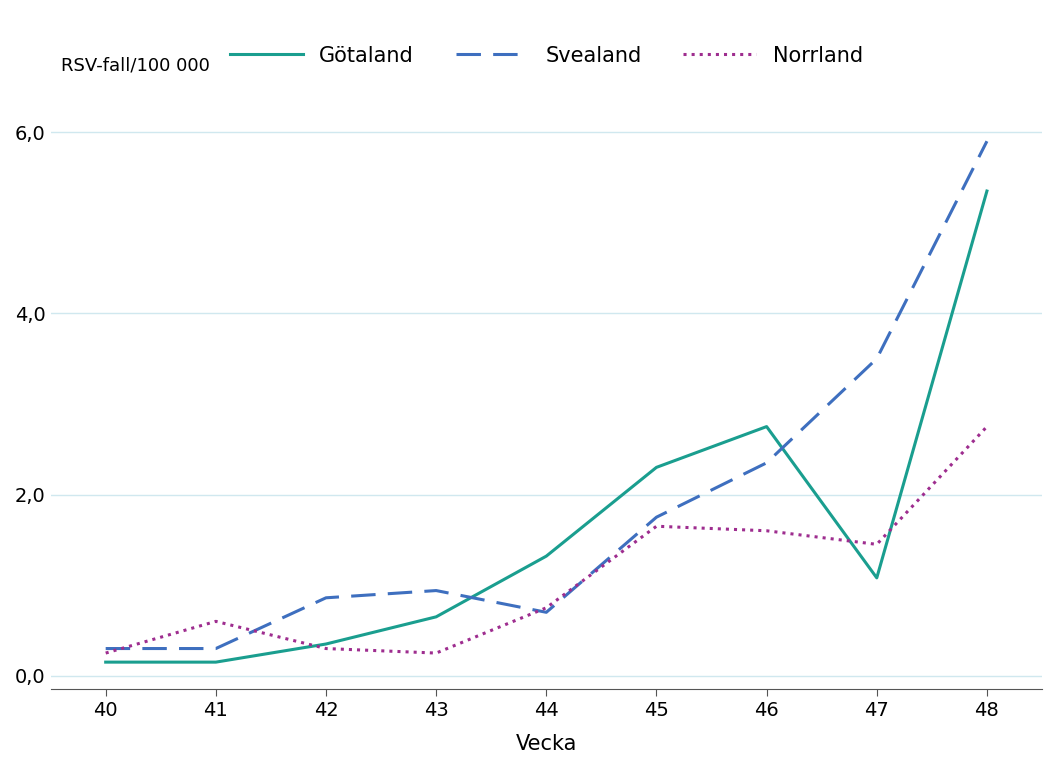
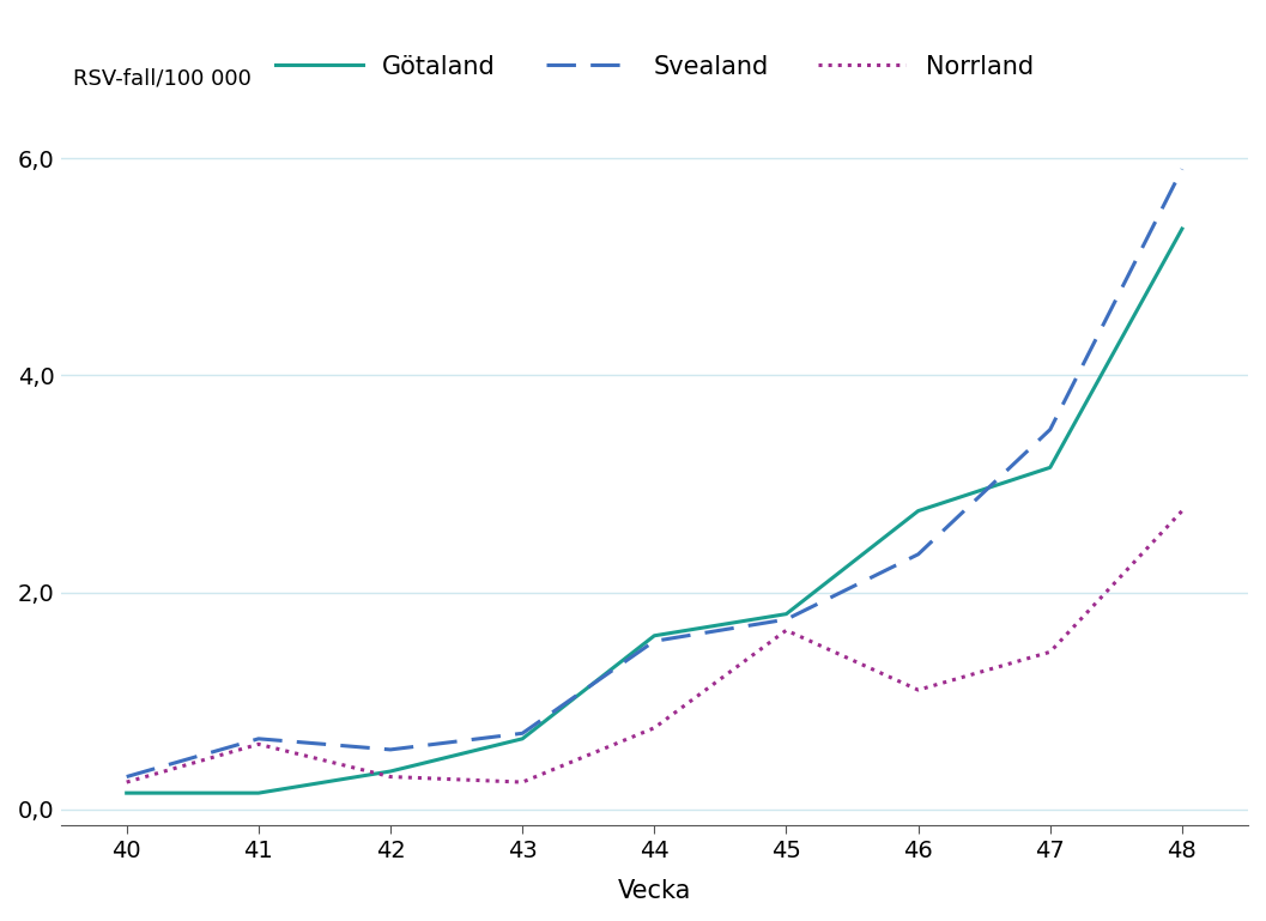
Svealand/41: 0,30 -> 0,65
Svealand/42: 0,86 -> 0,55
Svealand/43: 0,94 -> 0,70
Götaland/44: 1,32 -> 1,60
Svealand/44: 0,70 -> 1,55
Götaland/45: 2,30 -> 1,80
Norrland/46: 1,60 -> 1,10
Götaland/47: 1,08 -> 3,15
